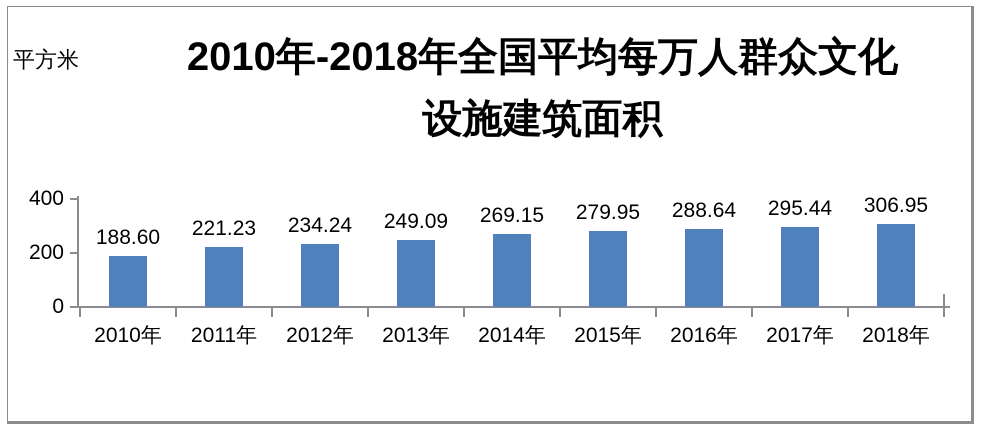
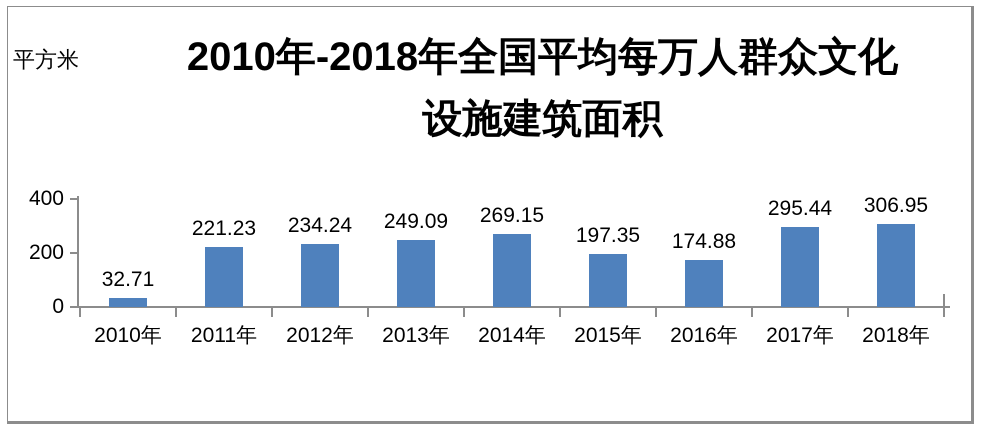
2010年: 188.60 -> 32.71
2015年: 279.95 -> 197.35
2016年: 288.64 -> 174.88
